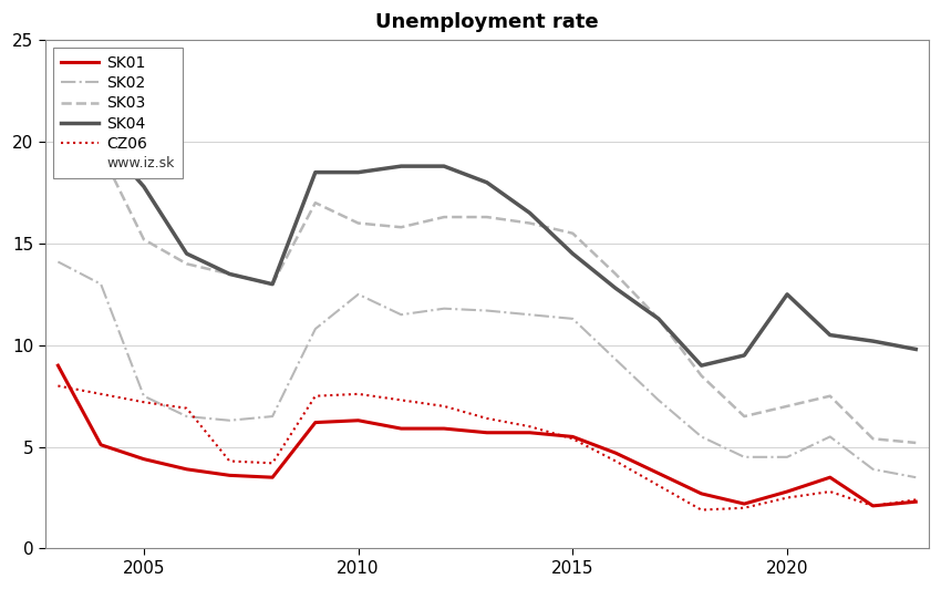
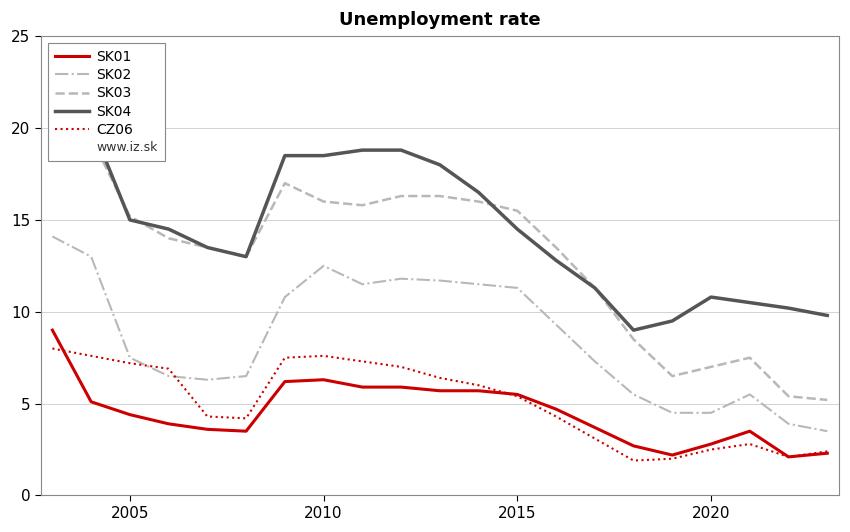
SK04/2005: 17.8 -> 15.0
SK04/2020: 12.5 -> 10.8
